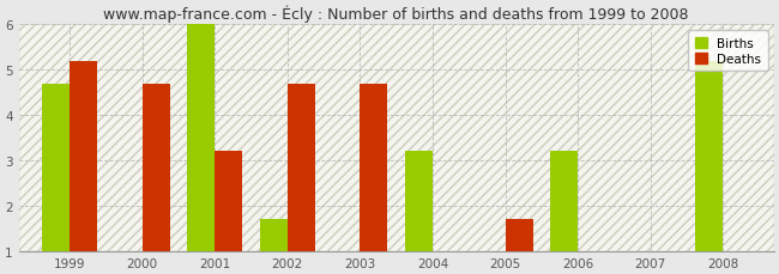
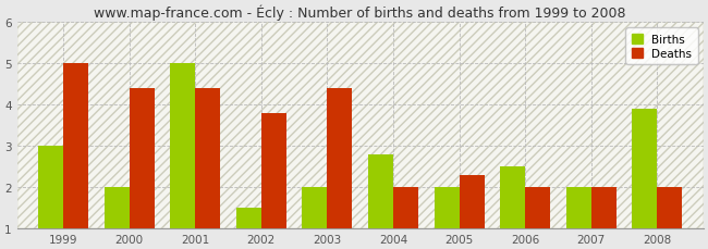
Births/1999: 4.7 -> 3.0
Deaths/1999: 5.2 -> 5.0
Births/2000: 1.0 -> 2.0
Deaths/2000: 4.7 -> 4.4
Births/2001: 6.0 -> 5.0
Deaths/2001: 3.2 -> 4.4
Births/2002: 1.7 -> 1.5
Deaths/2002: 4.7 -> 3.8
Births/2003: 1.0 -> 2.0
Deaths/2003: 4.7 -> 4.4
Births/2004: 3.2 -> 2.8
Deaths/2004: 1.0 -> 2.0
Births/2005: 1.0 -> 2.0
Deaths/2005: 1.7 -> 2.3
Births/2006: 3.2 -> 2.5
Deaths/2006: 1.0 -> 2.0
Births/2007: 1.0 -> 2.0
Deaths/2007: 1.0 -> 2.0
Births/2008: 5.2 -> 3.9
Deaths/2008: 1.0 -> 2.0
